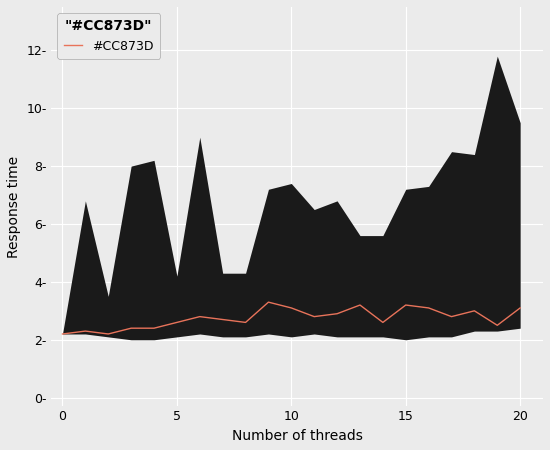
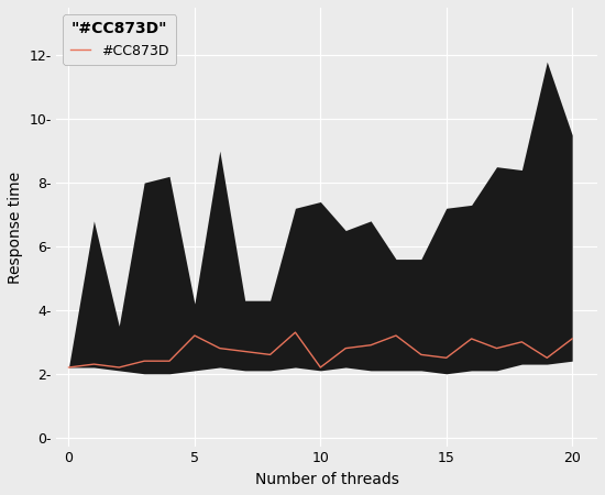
#CC873D/5: 2.6- -> 3.2-
#CC873D/10: 3.1- -> 2.2-
#CC873D/15: 3.2- -> 2.5-
